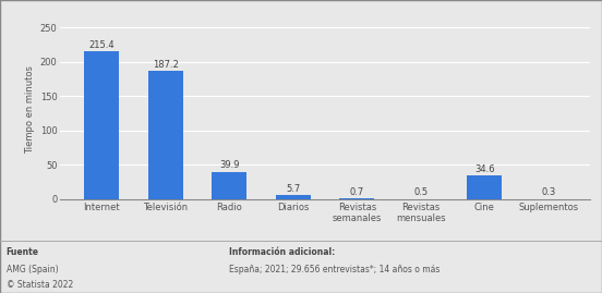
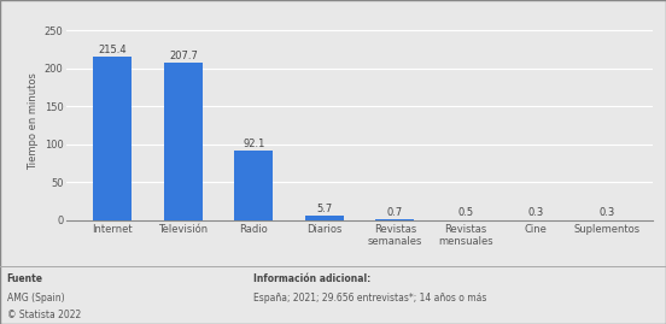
Televisión: 187.2 -> 207.7
Radio: 39.9 -> 92.1
Cine: 34.6 -> 0.3
